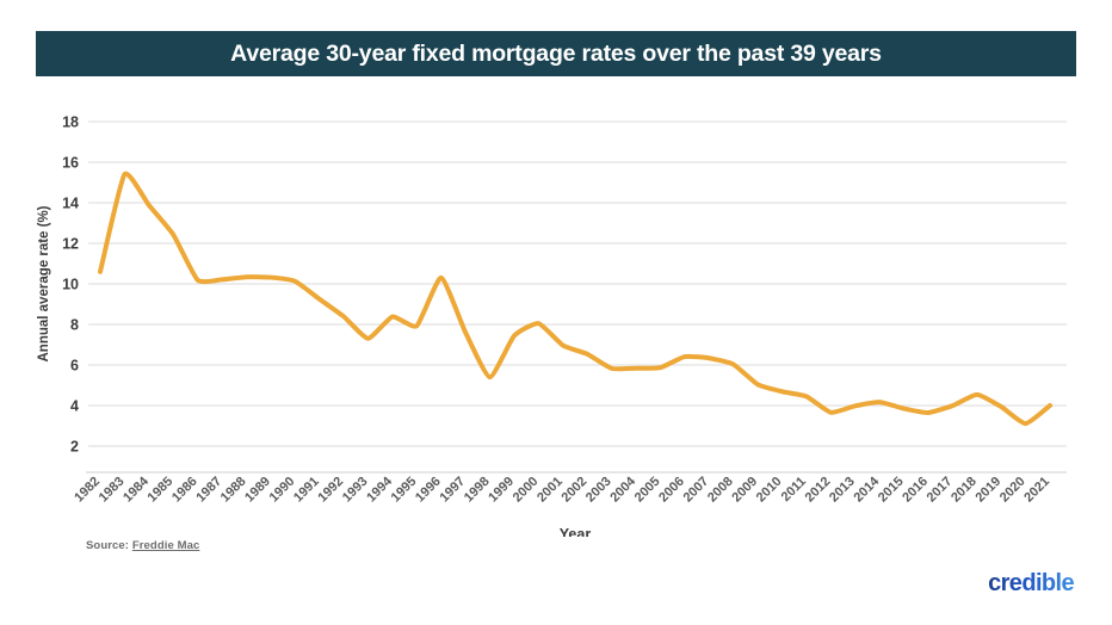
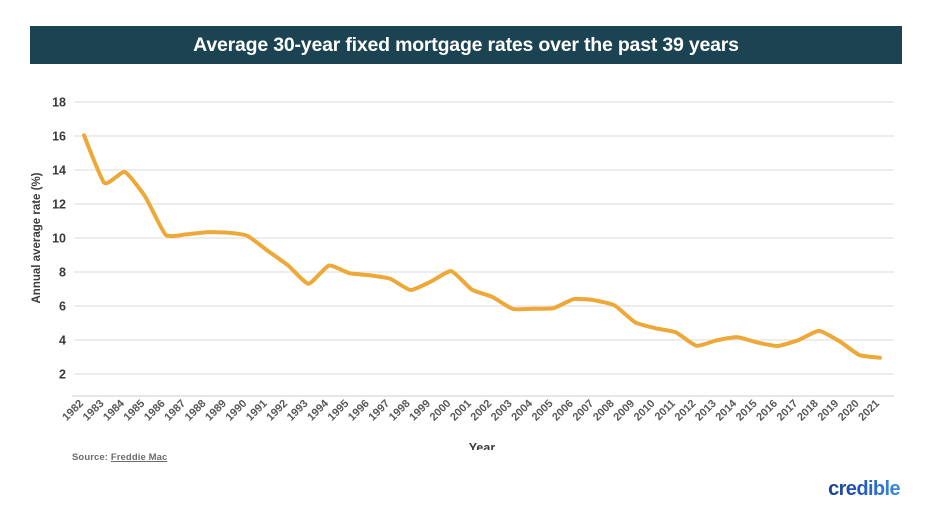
1982: 10.6 -> 16.0
1983: 15.4 -> 13.2
1996: 10.3 -> 7.8
1998: 5.4 -> 6.9
2021: 4.0 -> 3.0
